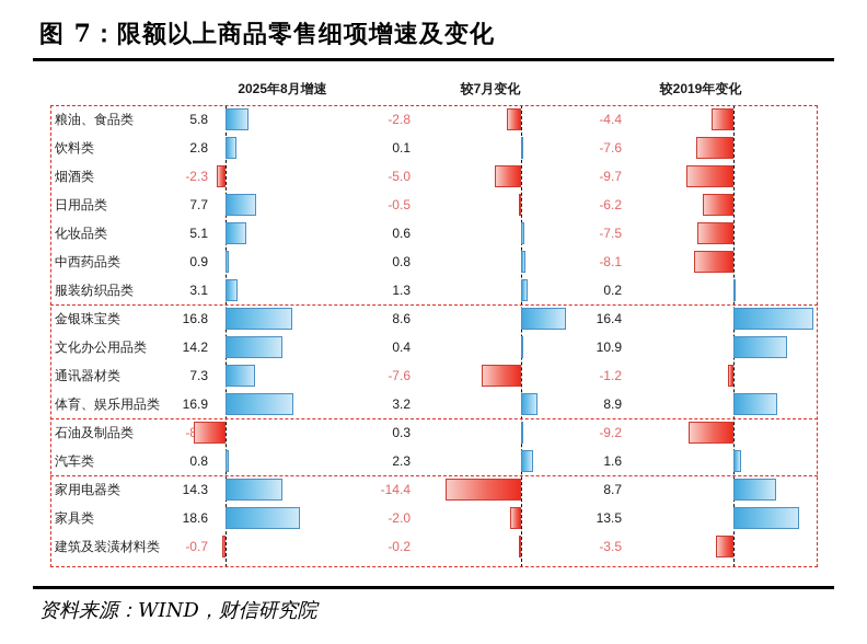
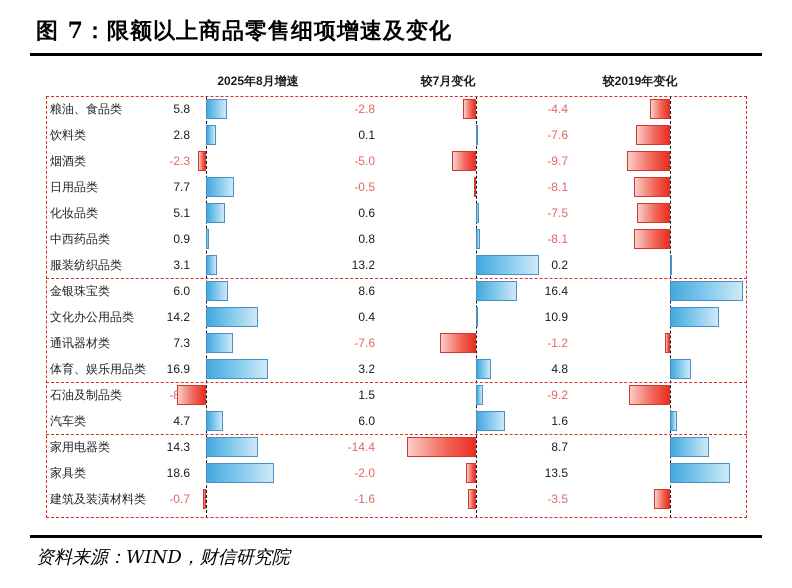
较2019年变化/日用品类: -6.2 -> -8.1
较7月变化/服装纺织品类: 1.3 -> 13.2
2025年8月增速/金银珠宝类: 16.8 -> 6.0
较2019年变化/体育、娱乐用品类: 8.9 -> 4.8
较7月变化/石油及制品类: 0.3 -> 1.5
2025年8月增速/汽车类: 0.8 -> 4.7
较7月变化/汽车类: 2.3 -> 6.0
较7月变化/建筑及装潢材料类: -0.2 -> -1.6
